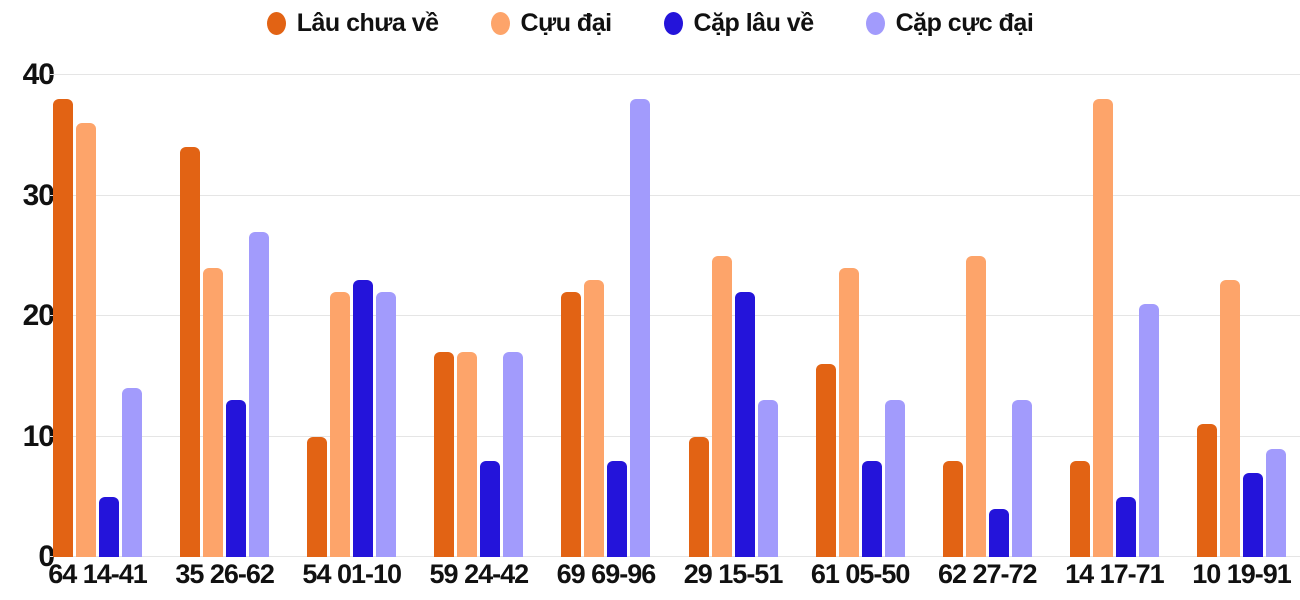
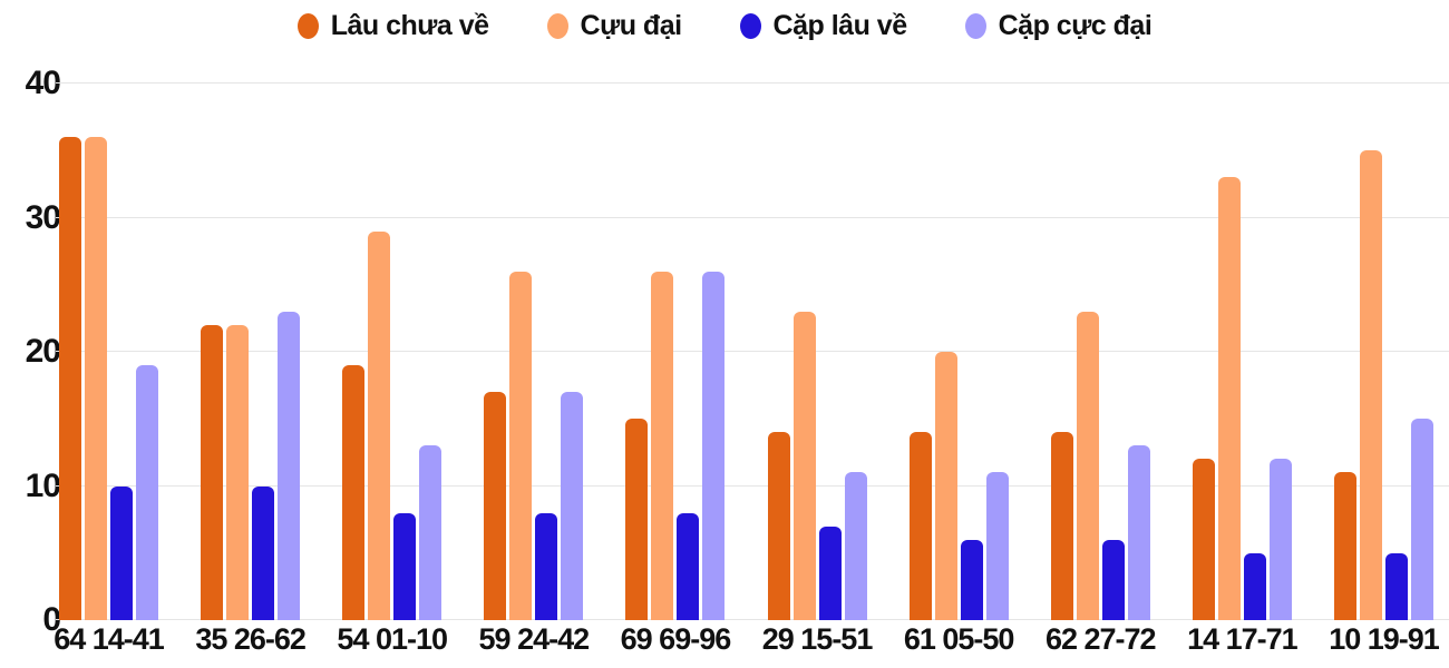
Lâu chưa về/64 14-41: 38 -> 36
Cặp lâu về/64 14-41: 5 -> 10
Cặp cực đại/64 14-41: 14 -> 19
Lâu chưa về/35 26-62: 34 -> 22
Cựu đại/35 26-62: 24 -> 22
Cặp lâu về/35 26-62: 13 -> 10
Cặp cực đại/35 26-62: 27 -> 23
Lâu chưa về/54 01-10: 10 -> 19
Cựu đại/54 01-10: 22 -> 29
Cặp lâu về/54 01-10: 23 -> 8
Cặp cực đại/54 01-10: 22 -> 13
Cựu đại/59 24-42: 17 -> 26
Lâu chưa về/69 69-96: 22 -> 15
Cựu đại/69 69-96: 23 -> 26
Cặp cực đại/69 69-96: 38 -> 26
Lâu chưa về/29 15-51: 10 -> 14
Cựu đại/29 15-51: 25 -> 23
Cặp lâu về/29 15-51: 22 -> 7
Cặp cực đại/29 15-51: 13 -> 11
Lâu chưa về/61 05-50: 16 -> 14
Cựu đại/61 05-50: 24 -> 20
Cặp lâu về/61 05-50: 8 -> 6
Cặp cực đại/61 05-50: 13 -> 11
Lâu chưa về/62 27-72: 8 -> 14
Cựu đại/62 27-72: 25 -> 23
Cặp lâu về/62 27-72: 4 -> 6
Lâu chưa về/14 17-71: 8 -> 12
Cựu đại/14 17-71: 38 -> 33
Cặp cực đại/14 17-71: 21 -> 12
Cựu đại/10 19-91: 23 -> 35
Cặp lâu về/10 19-91: 7 -> 5
Cặp cực đại/10 19-91: 9 -> 15
